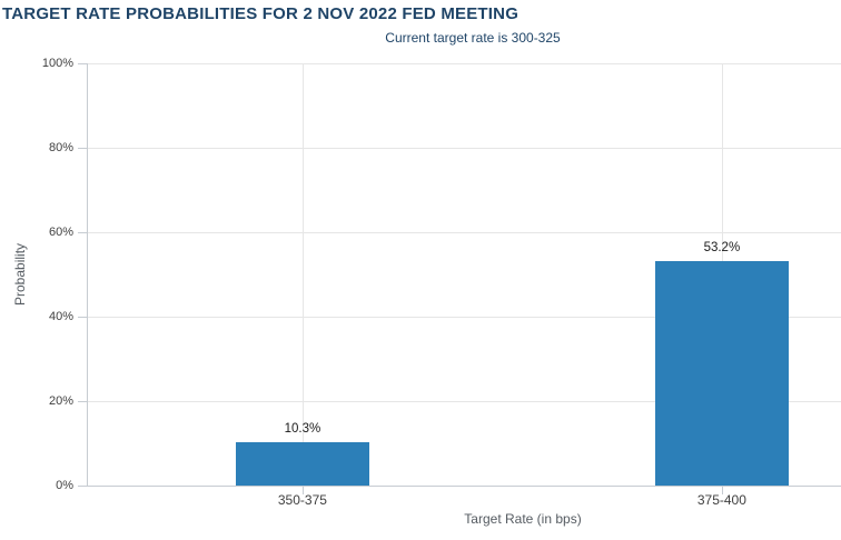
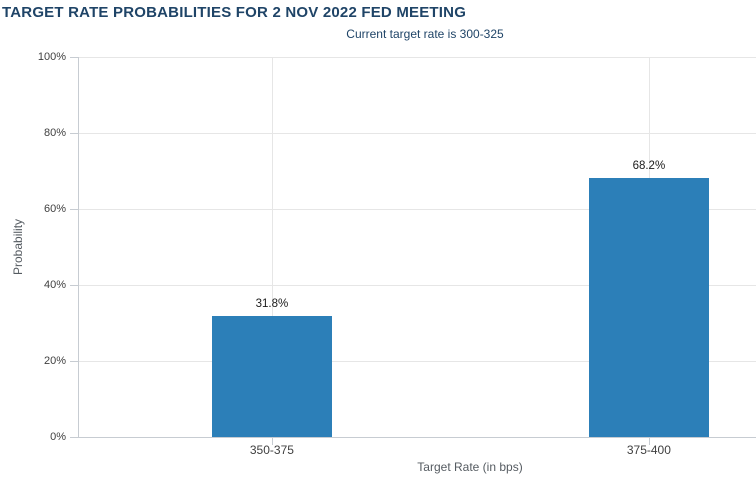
350-375: 10.3% -> 31.8%
375-400: 53.2% -> 68.2%
